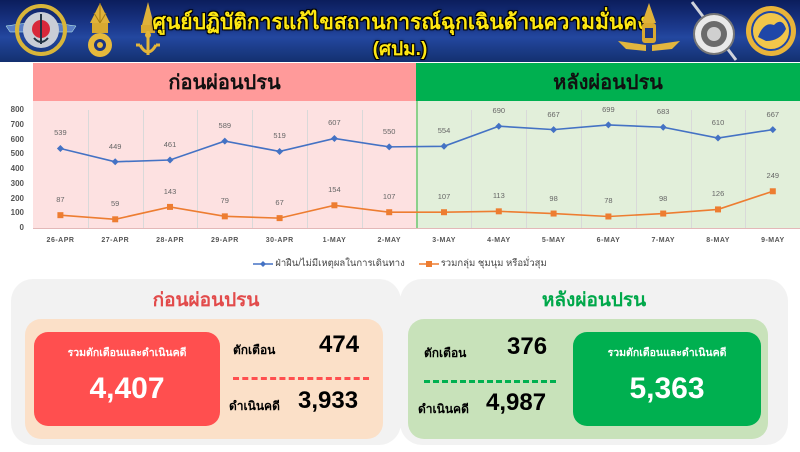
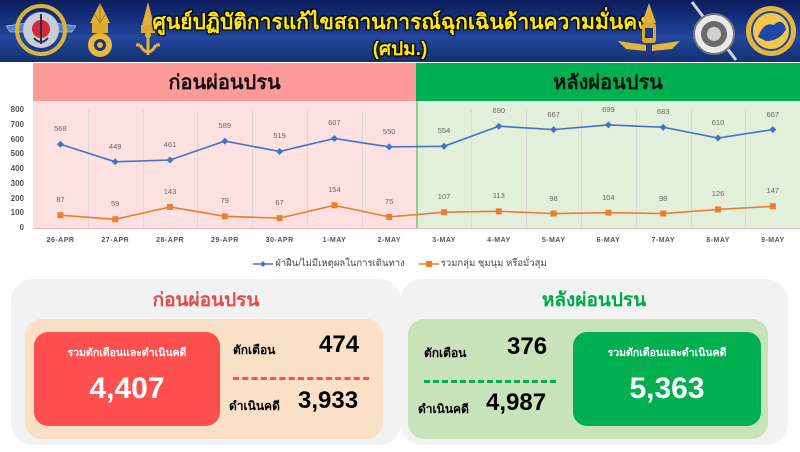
ฝ่าฝืน/ไม่มีเหตุผลในการเดินทาง/26-APR: 539 -> 568
รวมกลุ่ม ชุมนุม หรือมั่วสุม/2-MAY: 107 -> 75
รวมกลุ่ม ชุมนุม หรือมั่วสุม/6-MAY: 78 -> 104
รวมกลุ่ม ชุมนุม หรือมั่วสุม/9-MAY: 249 -> 147
